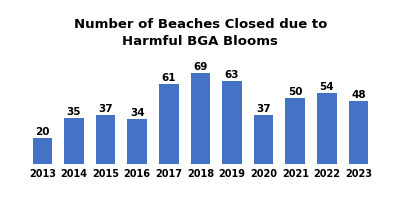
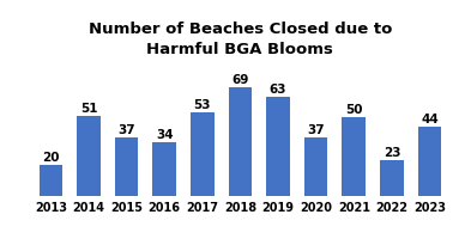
2014: 35 -> 51
2017: 61 -> 53
2022: 54 -> 23
2023: 48 -> 44
